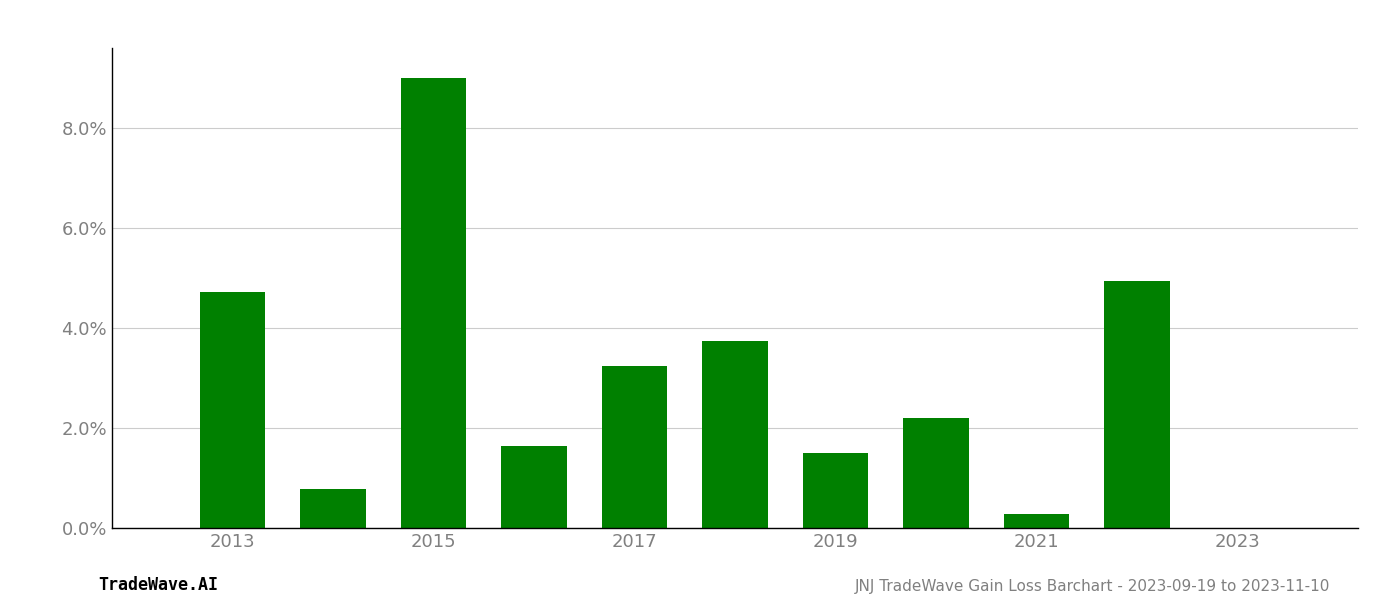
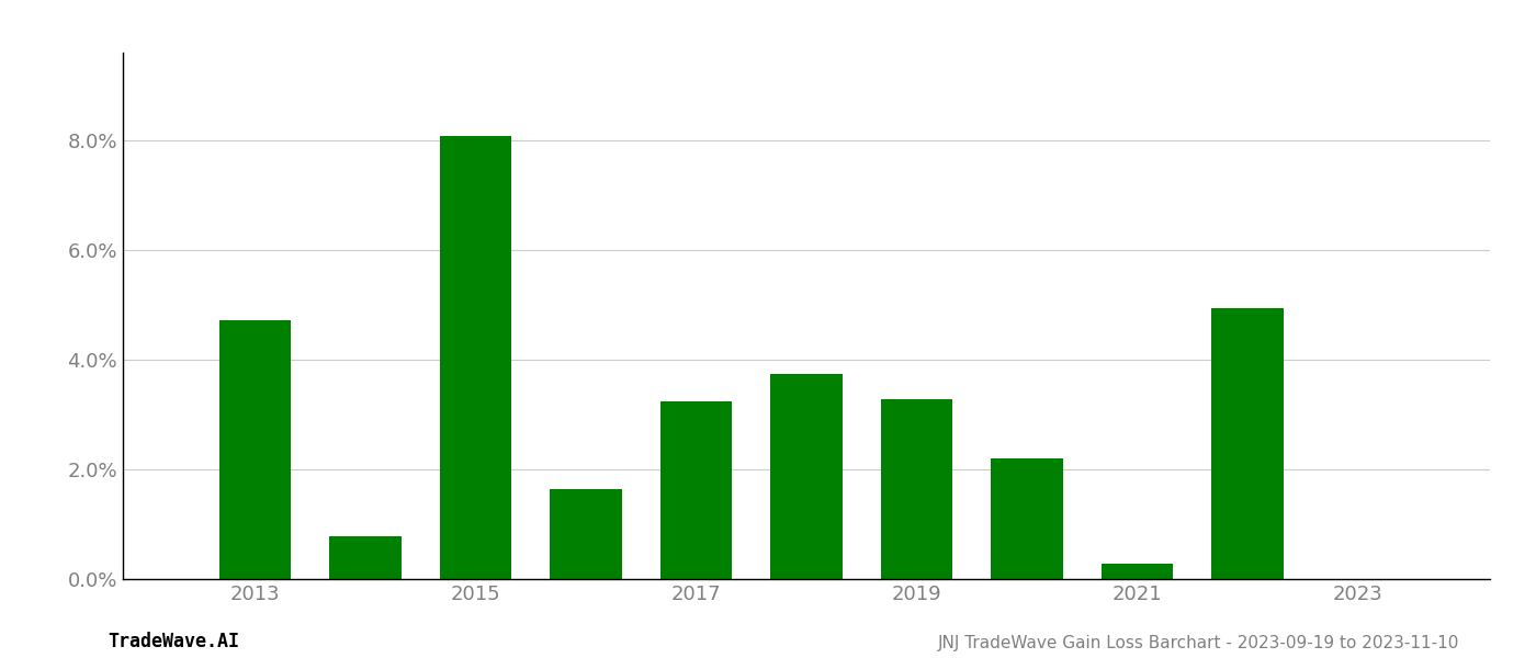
2015: 9.00% -> 8.08%
2019: 1.50% -> 3.28%
